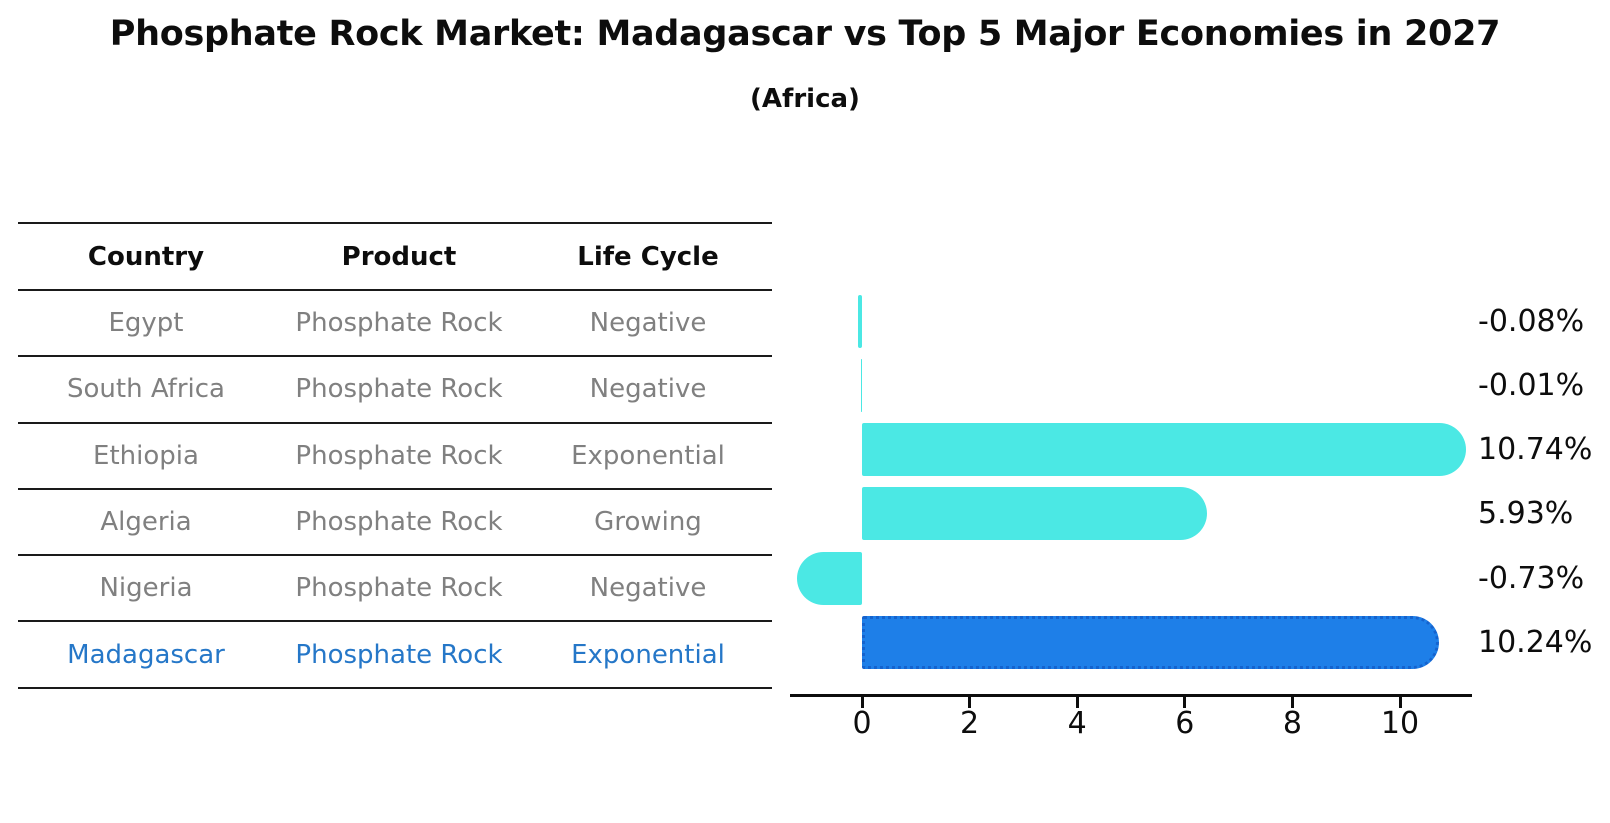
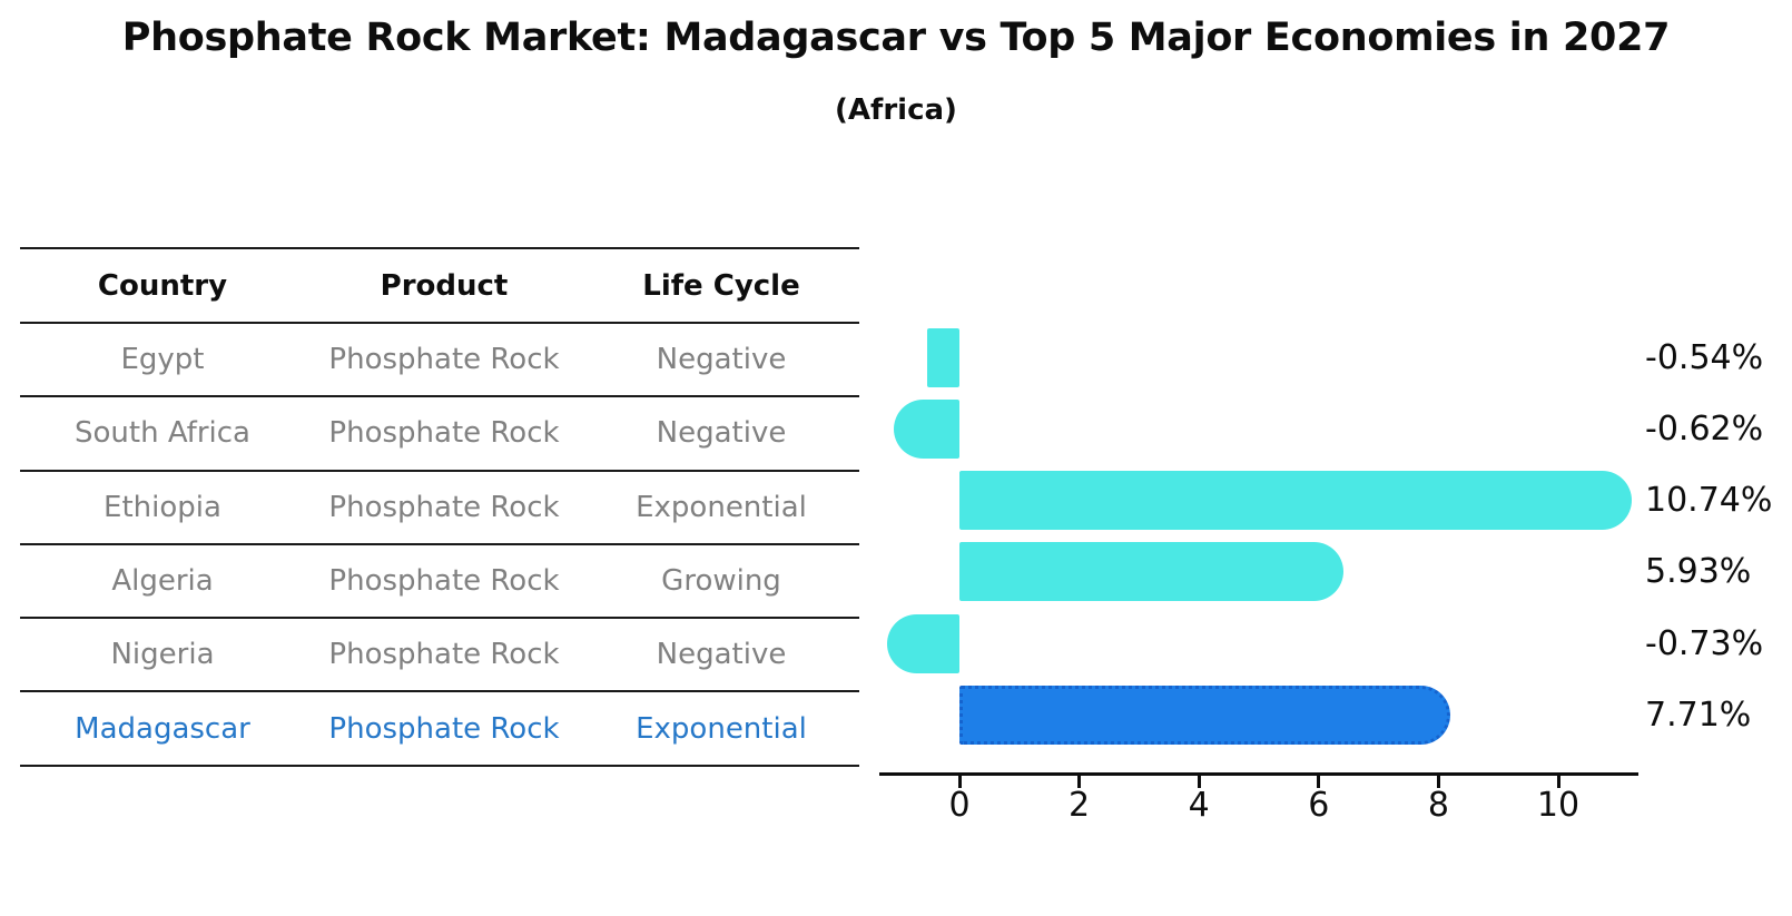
Egypt: -0.08% -> -0.54%
South Africa: -0.01% -> -0.62%
Madagascar: 10.24% -> 7.71%
